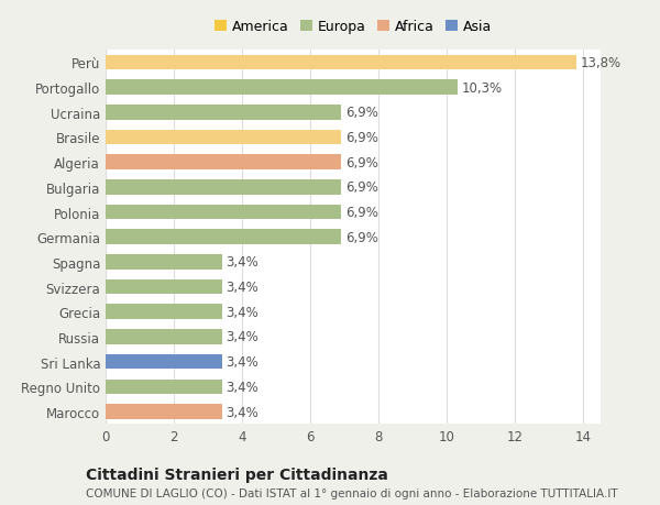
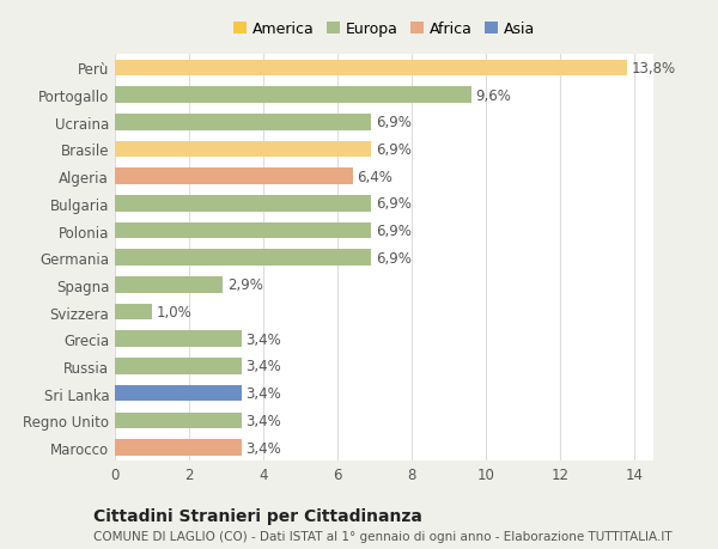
Portogallo: 10,3% -> 9,6%
Algeria: 6,9% -> 6,4%
Spagna: 3,4% -> 2,9%
Svizzera: 3,4% -> 1,0%
